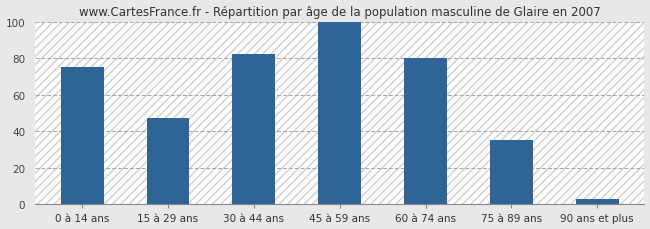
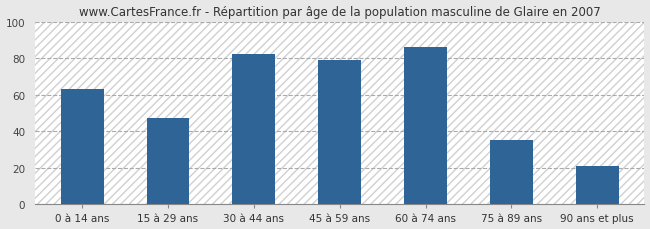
0 à 14 ans: 75 -> 63
45 à 59 ans: 100 -> 79
60 à 74 ans: 80 -> 86
90 ans et plus: 3 -> 21
